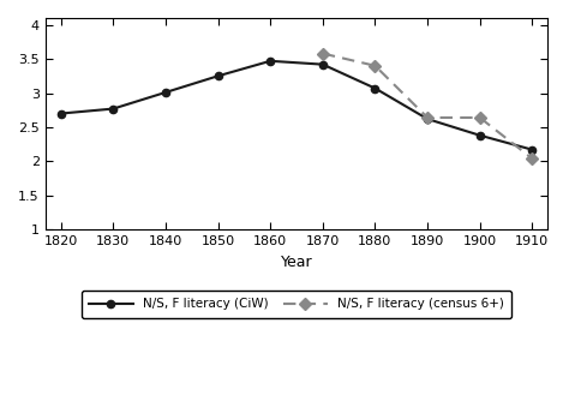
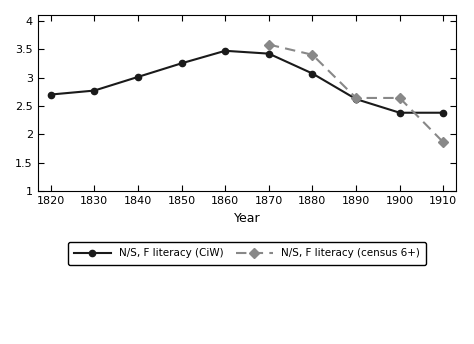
N/S, F literacy (CiW)/1910: 2.17 -> 2.38
N/S, F literacy (census 6+)/1910: 2.04 -> 1.86
